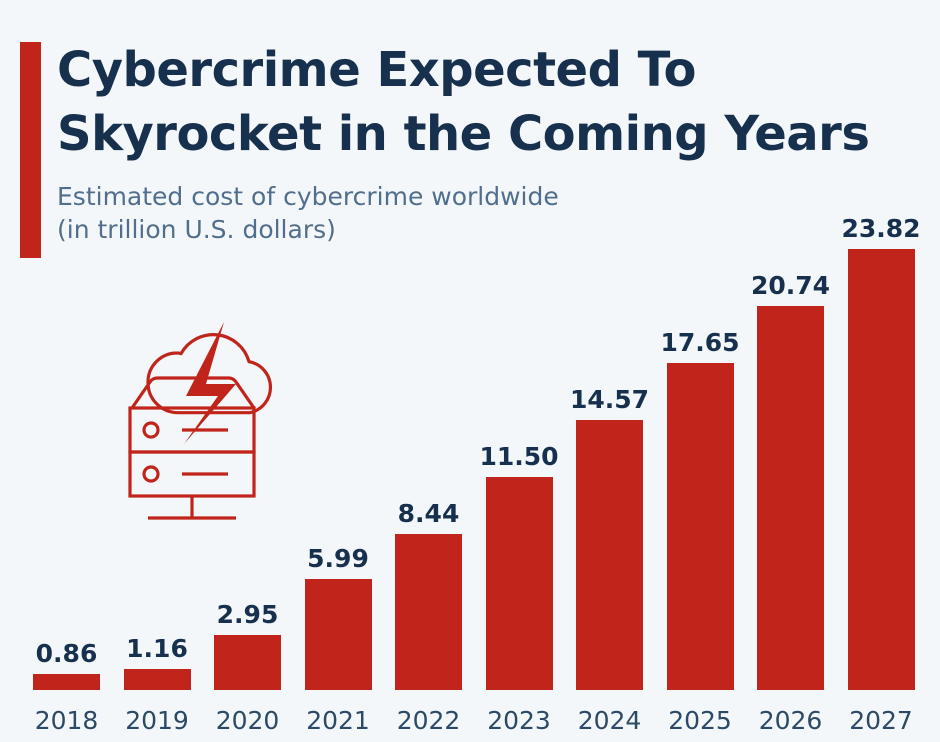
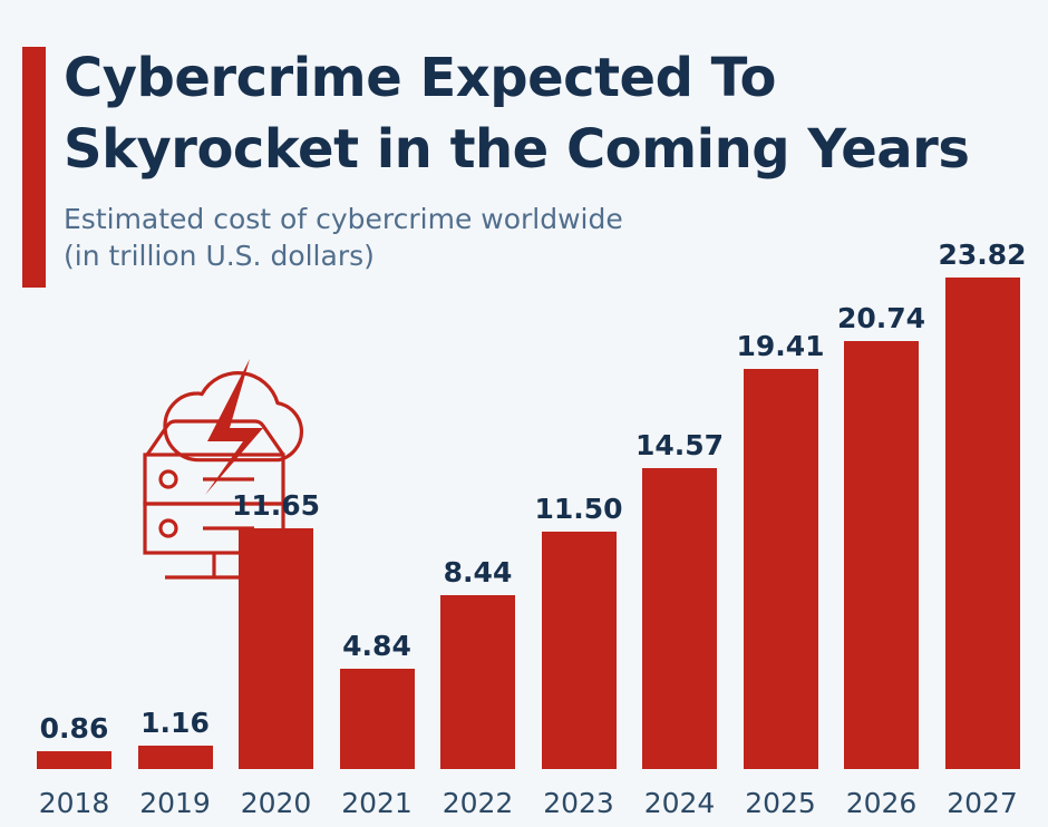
2020: 2.95 -> 11.65
2021: 5.99 -> 4.84
2025: 17.65 -> 19.41
